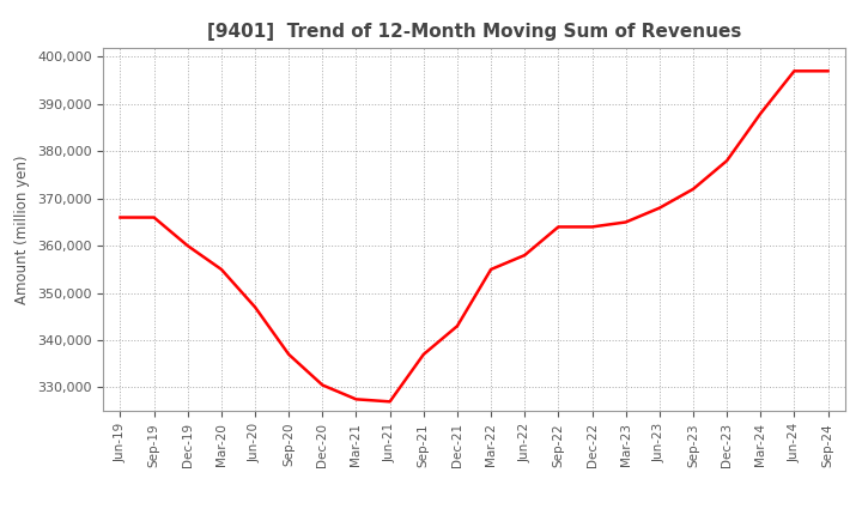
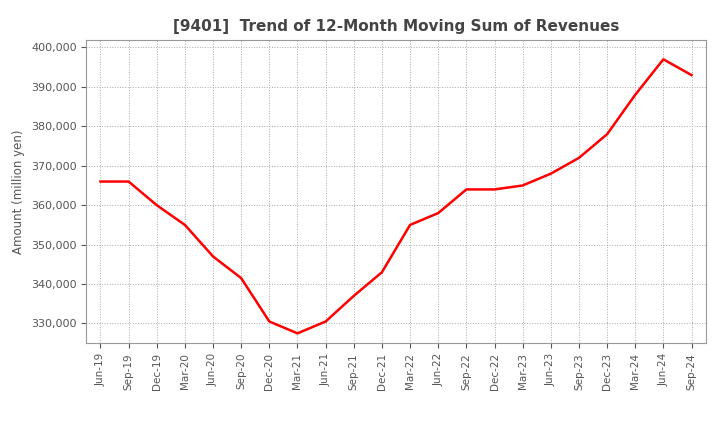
Sep-20: 337,000 -> 341,500
Jun-21: 327,000 -> 330,500
Sep-24: 397,000 -> 393,000
